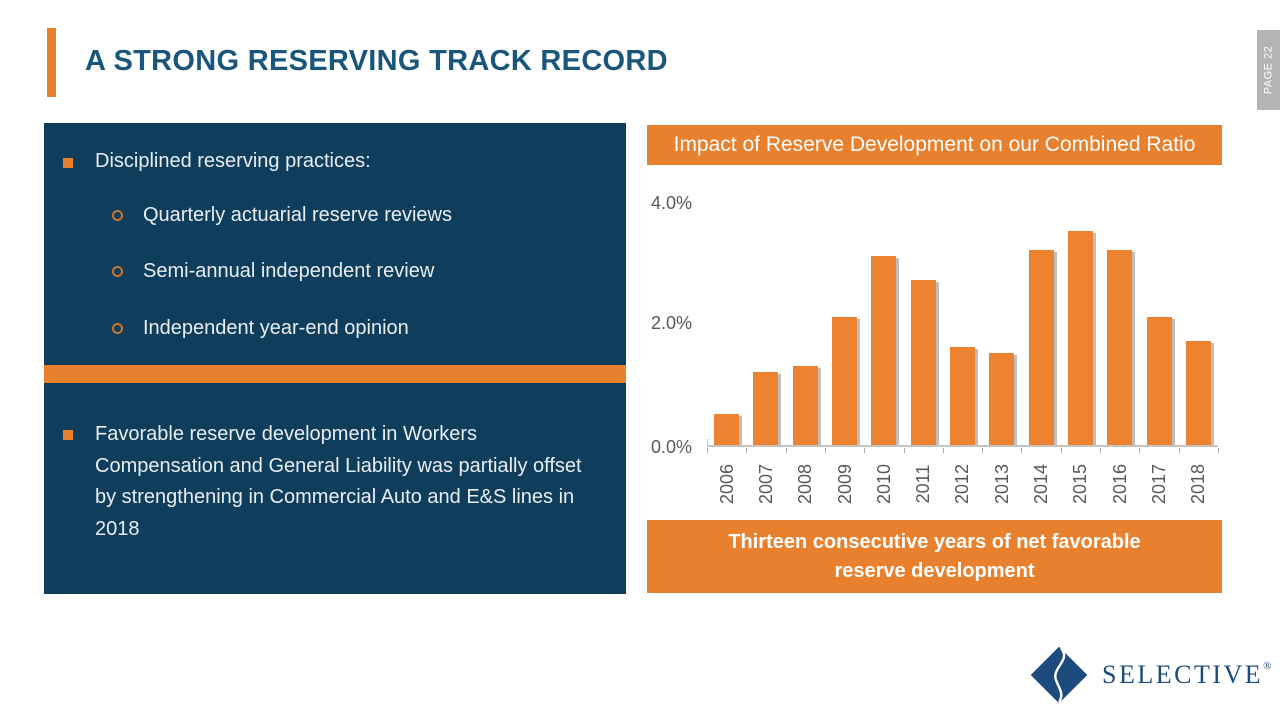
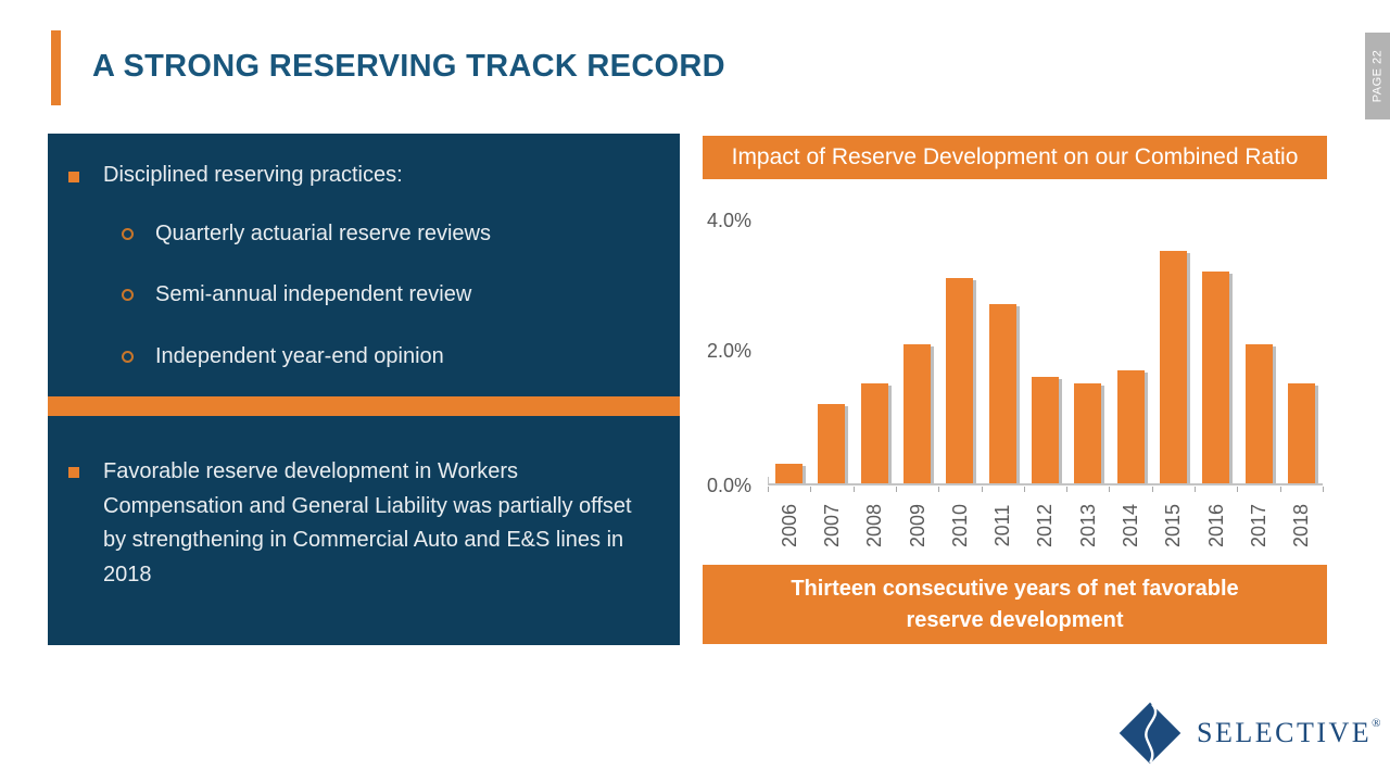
2006: 0.5% -> 0.3%
2008: 1.3% -> 1.5%
2014: 3.2% -> 1.7%
2018: 1.7% -> 1.5%
